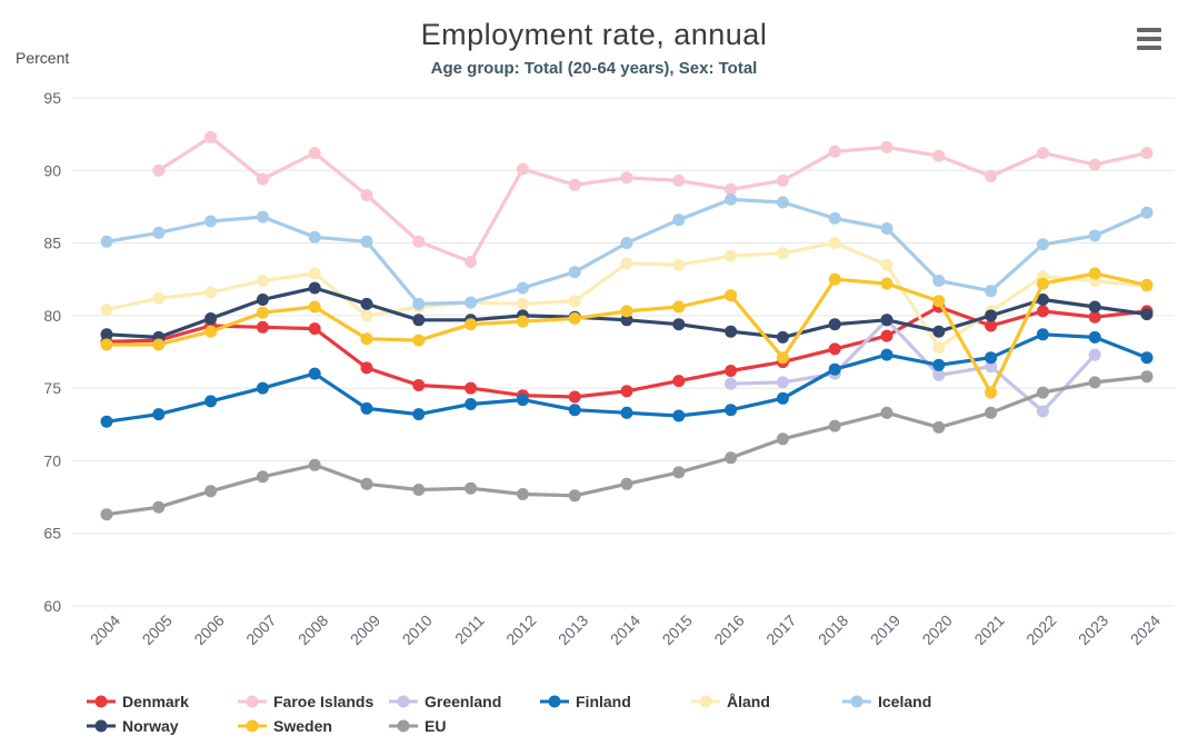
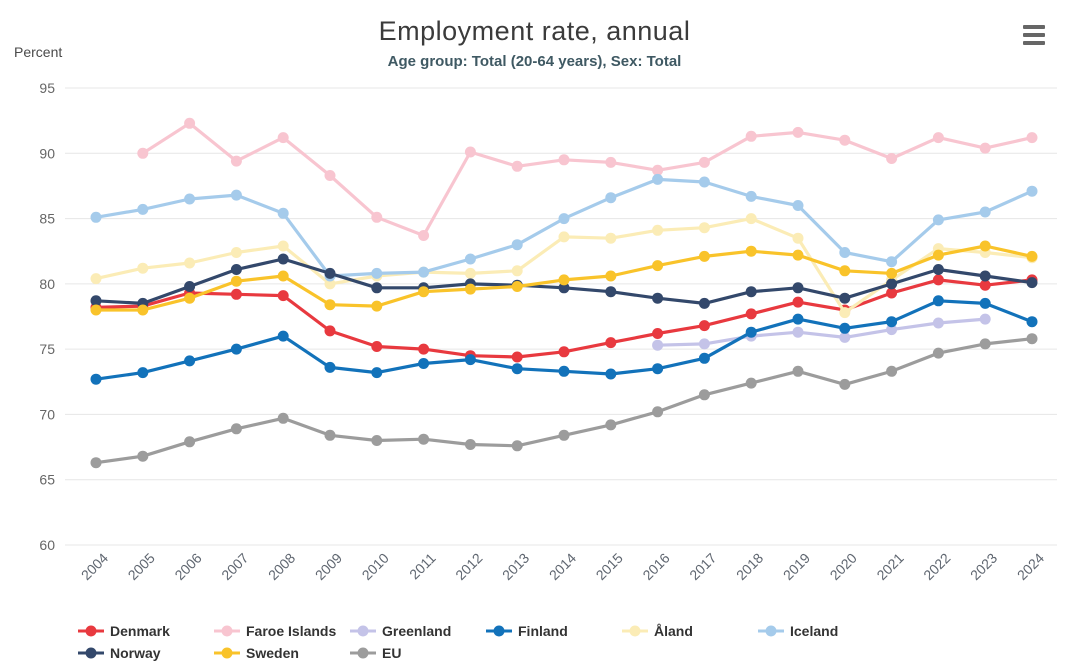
Iceland/2009: 85.1 -> 80.6
Sweden/2017: 77.1 -> 82.1
Greenland/2019: 79.7 -> 76.3
Denmark/2020: 80.6 -> 78.0
Sweden/2021: 74.7 -> 80.8
Greenland/2022: 73.4 -> 77.0
